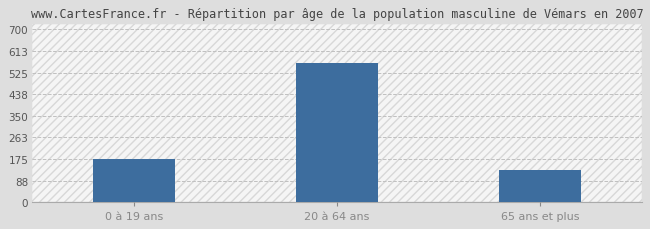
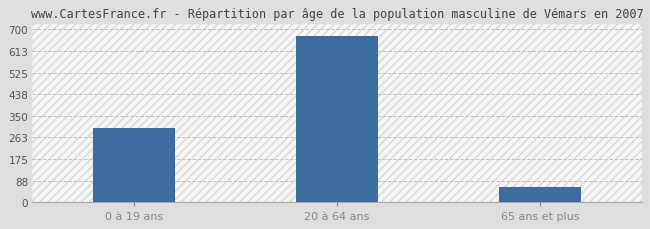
0 à 19 ans: 175 -> 300
20 à 64 ans: 565 -> 672
65 ans et plus: 130 -> 60
